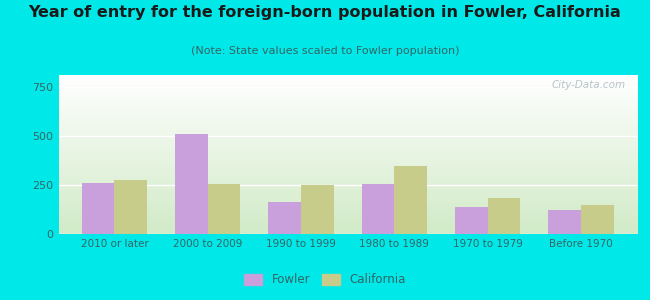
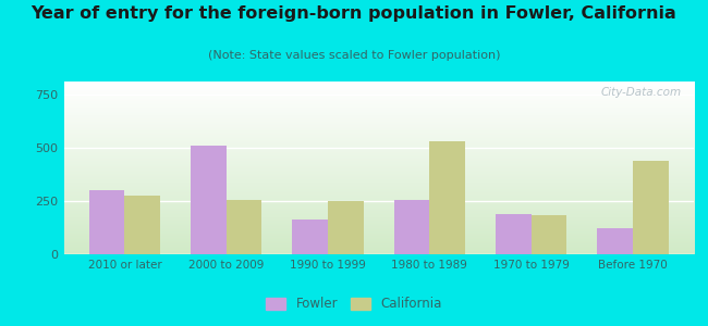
Fowler/2010 or later: 260 -> 300
California/1980 to 1989: 340 -> 530
Fowler/1970 to 1979: 140 -> 190
California/Before 1970: 150 -> 440
